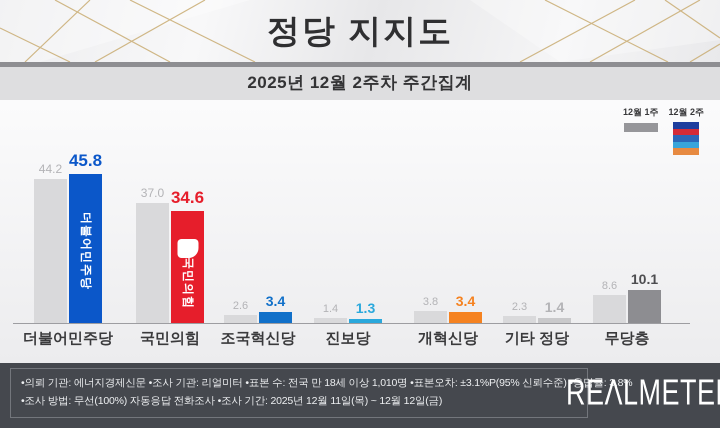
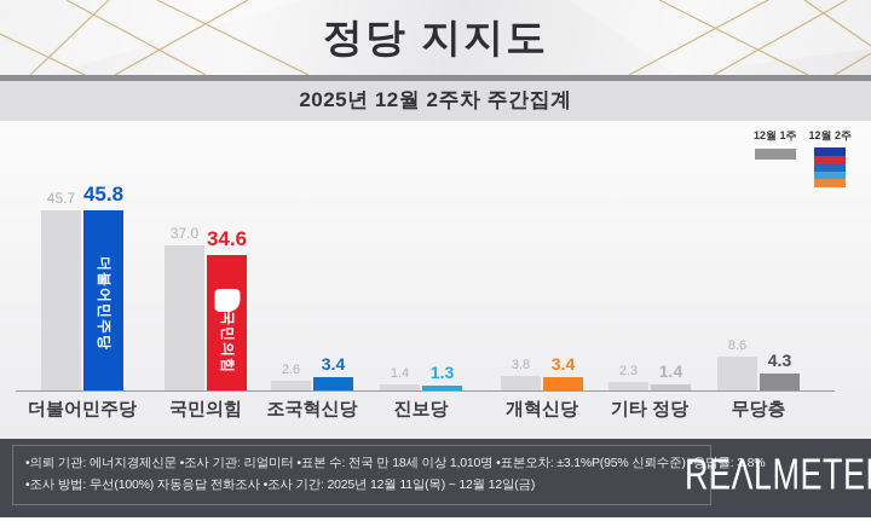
12월 1주/더불어민주당: 44.2 -> 45.7
12월 2주/무당층: 10.1 -> 4.3
